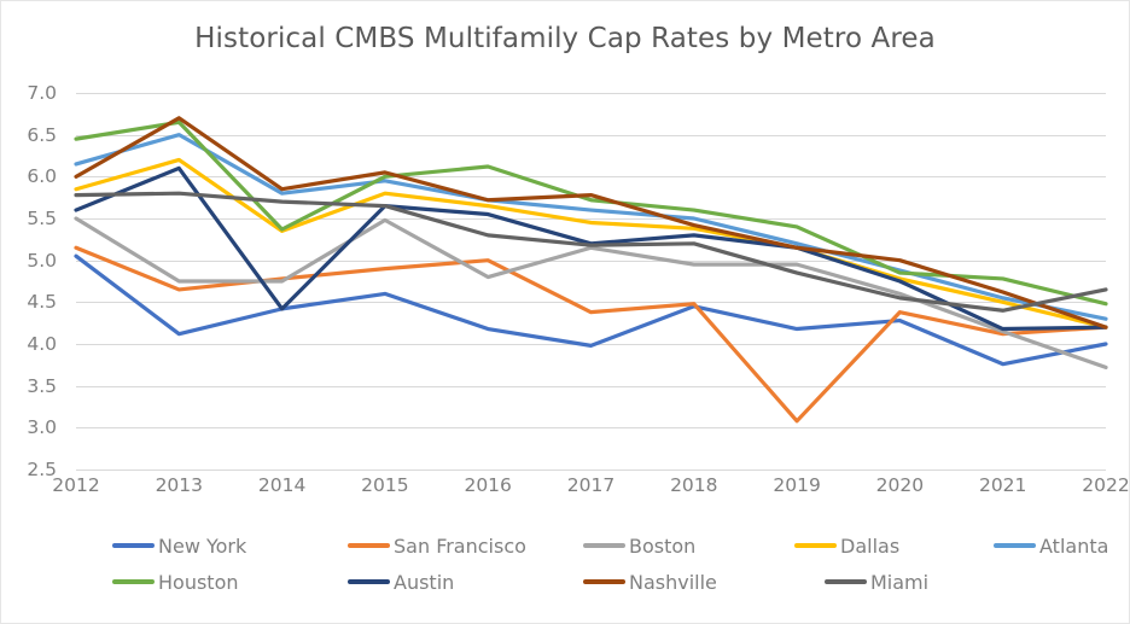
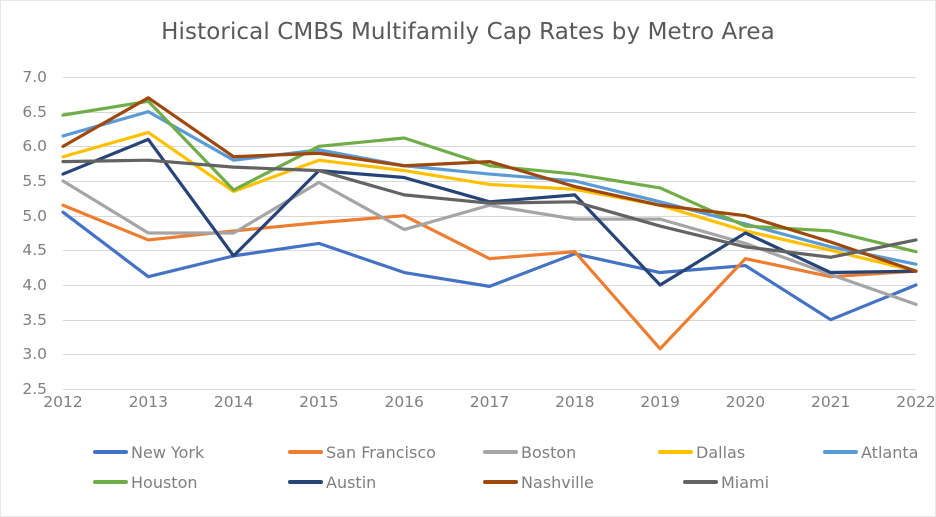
Nashville/2015: 6.0 -> 5.9
Austin/2019: 5.2 -> 4.0
New York/2021: 3.8 -> 3.5
